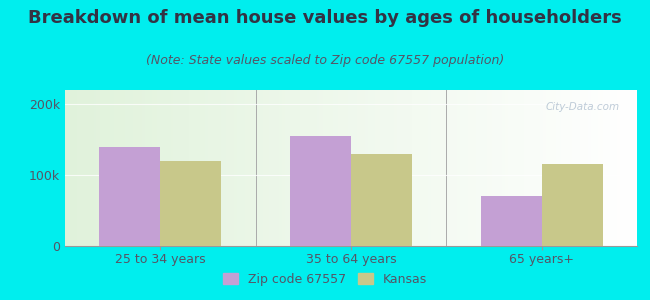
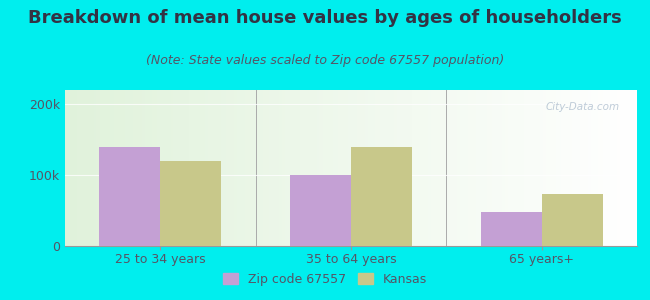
Zip code 67557/35 to 64 years: 155k -> 100k
Kansas/35 to 64 years: 130k -> 140k
Zip code 67557/65 years+: 70k -> 48k
Kansas/65 years+: 115k -> 74k
